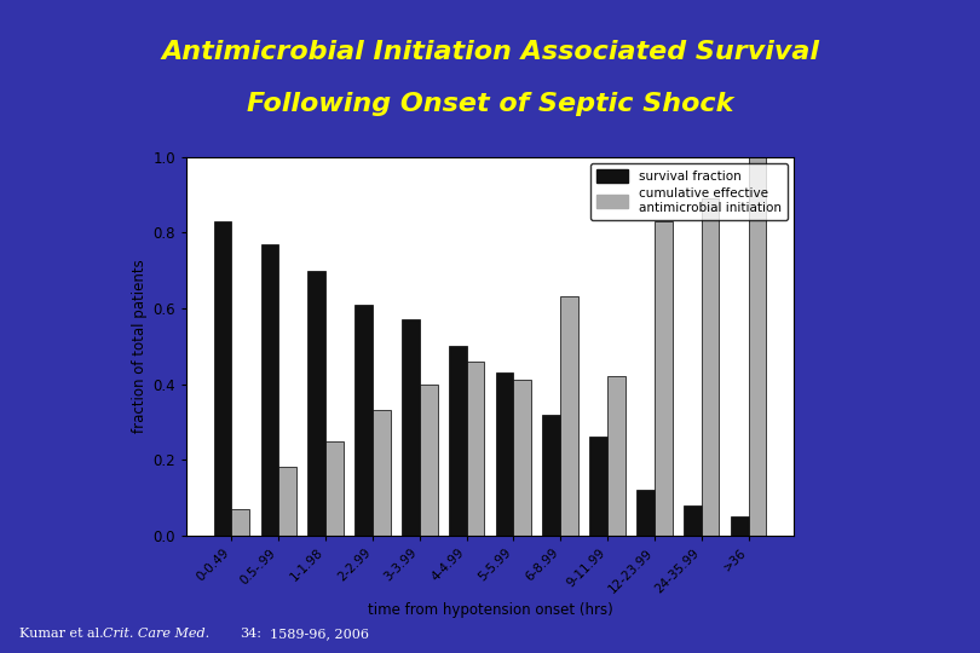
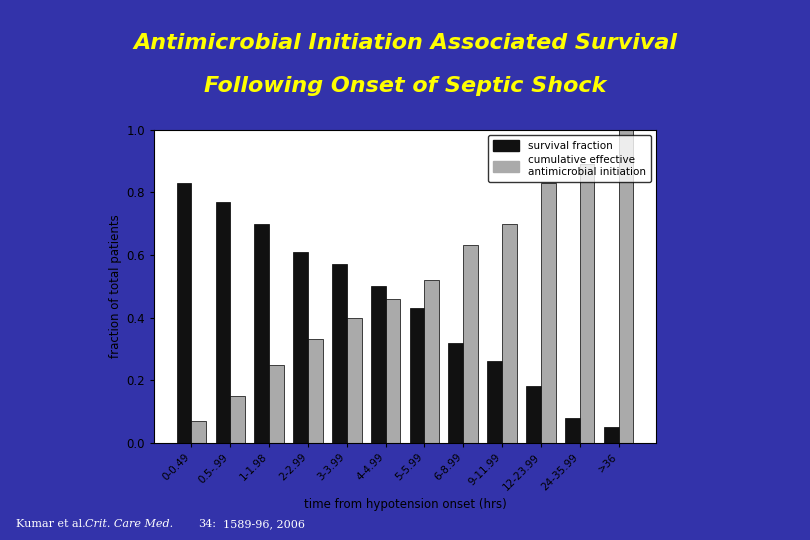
cumulative effective antimicrobial initiation/0.5-.99: 0.18 -> 0.15
cumulative effective antimicrobial initiation/5-5.99: 0.41 -> 0.52
cumulative effective antimicrobial initiation/9-11.99: 0.42 -> 0.70
survival fraction/12-23.99: 0.12 -> 0.18
